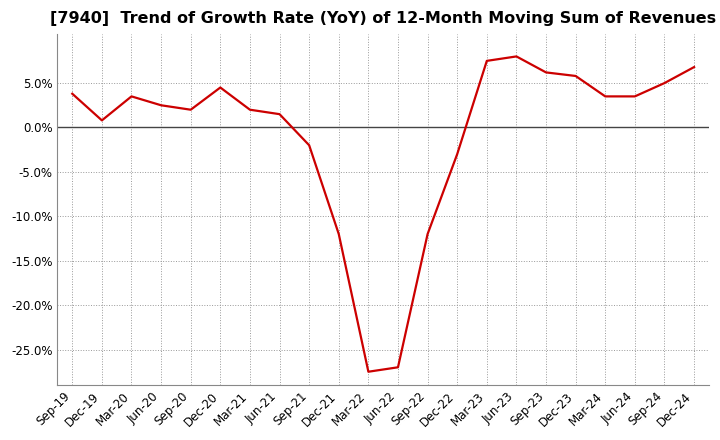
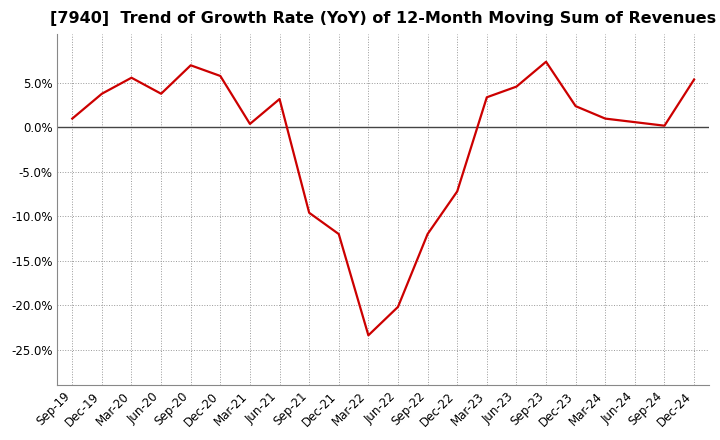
Sep-19: 3.8% -> 1.0%
Dec-19: 0.8% -> 3.8%
Mar-20: 3.5% -> 5.6%
Jun-20: 2.5% -> 3.8%
Sep-20: 2.0% -> 7.0%
Dec-20: 4.5% -> 5.8%
Mar-21: 2.0% -> 0.4%
Jun-21: 1.5% -> 3.2%
Sep-21: -2.0% -> -9.6%
Mar-22: -27.5% -> -23.4%
Jun-22: -27.0% -> -20.2%
Dec-22: -3.0% -> -7.2%
Mar-23: 7.5% -> 3.4%
Jun-23: 8.0% -> 4.6%
Sep-23: 6.2% -> 7.4%
Dec-23: 5.8% -> 2.4%
Mar-24: 3.5% -> 1.0%
Jun-24: 3.5% -> 0.6%
Sep-24: 5.0% -> 0.2%
Dec-24: 6.8% -> 5.4%
